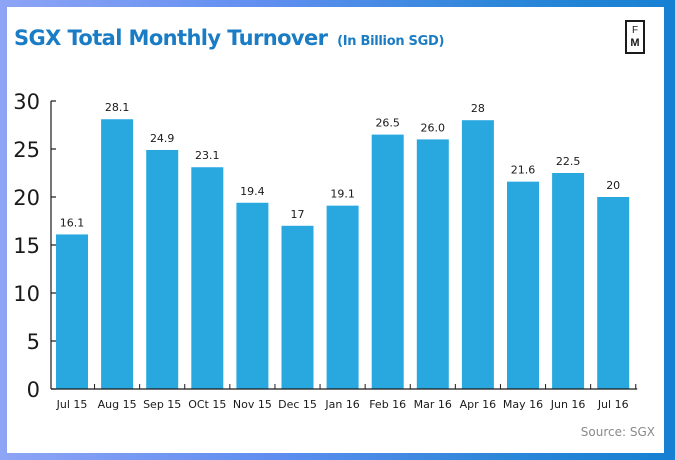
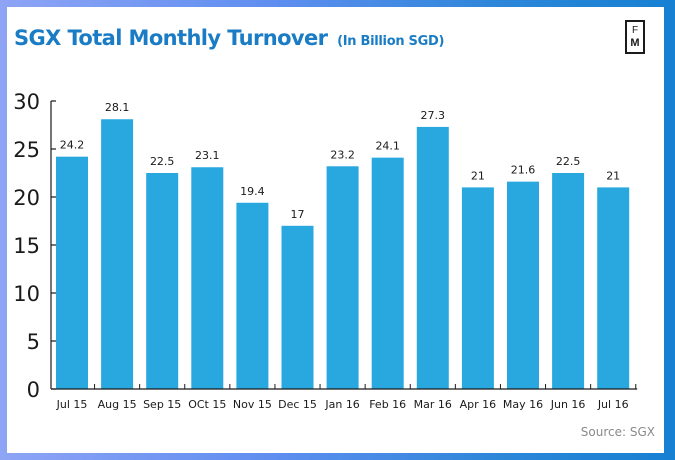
Jul 15: 16.1 -> 24.2
Sep 15: 24.9 -> 22.5
Jan 16: 19.1 -> 23.2
Feb 16: 26.5 -> 24.1
Mar 16: 26.0 -> 27.3
Apr 16: 28 -> 21
Jul 16: 20 -> 21
